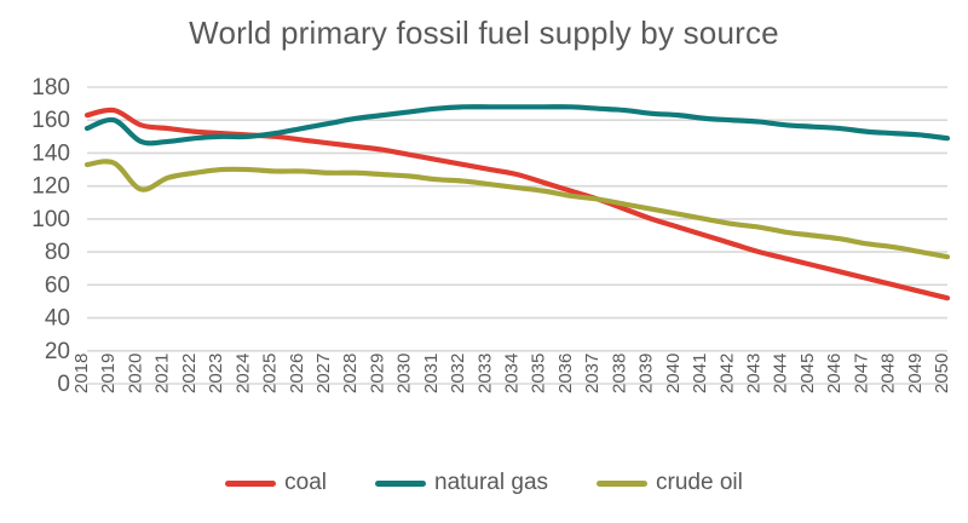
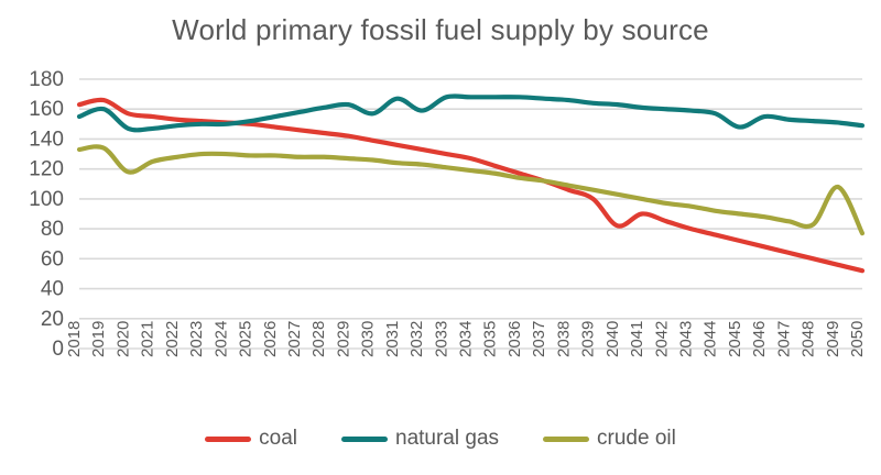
natural gas/2030: 165 -> 157
natural gas/2032: 168 -> 159
coal/2040: 95 -> 82
natural gas/2045: 156 -> 148
crude oil/2049: 80 -> 108
